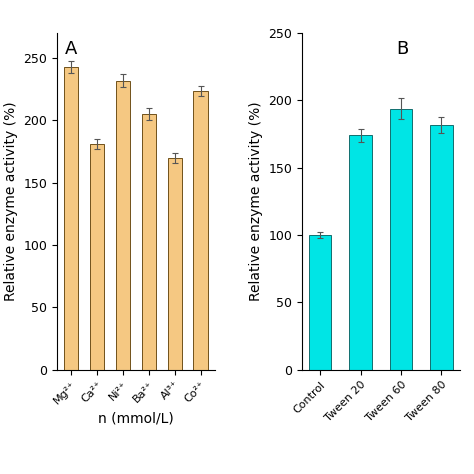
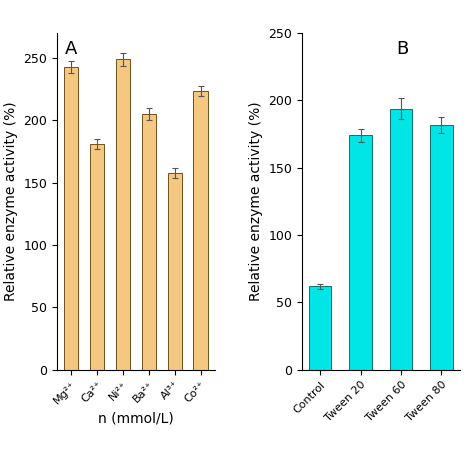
Ni²⁺: 232 -> 249
Al³⁺: 170 -> 158
Control: 100 -> 62
